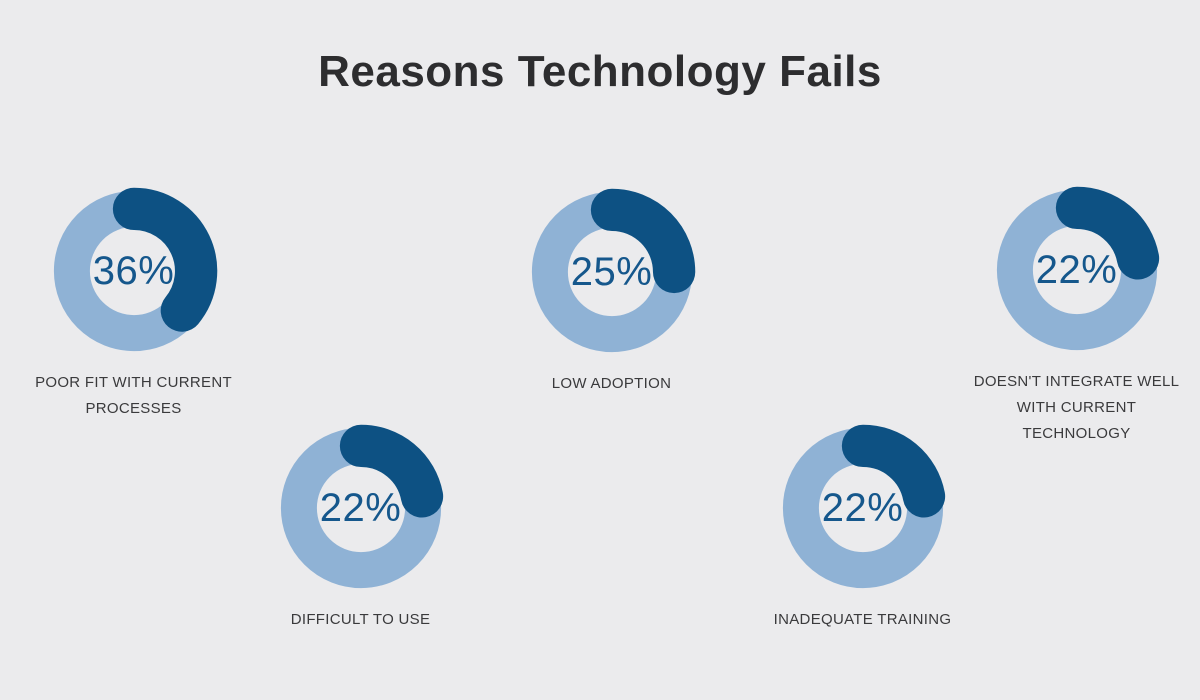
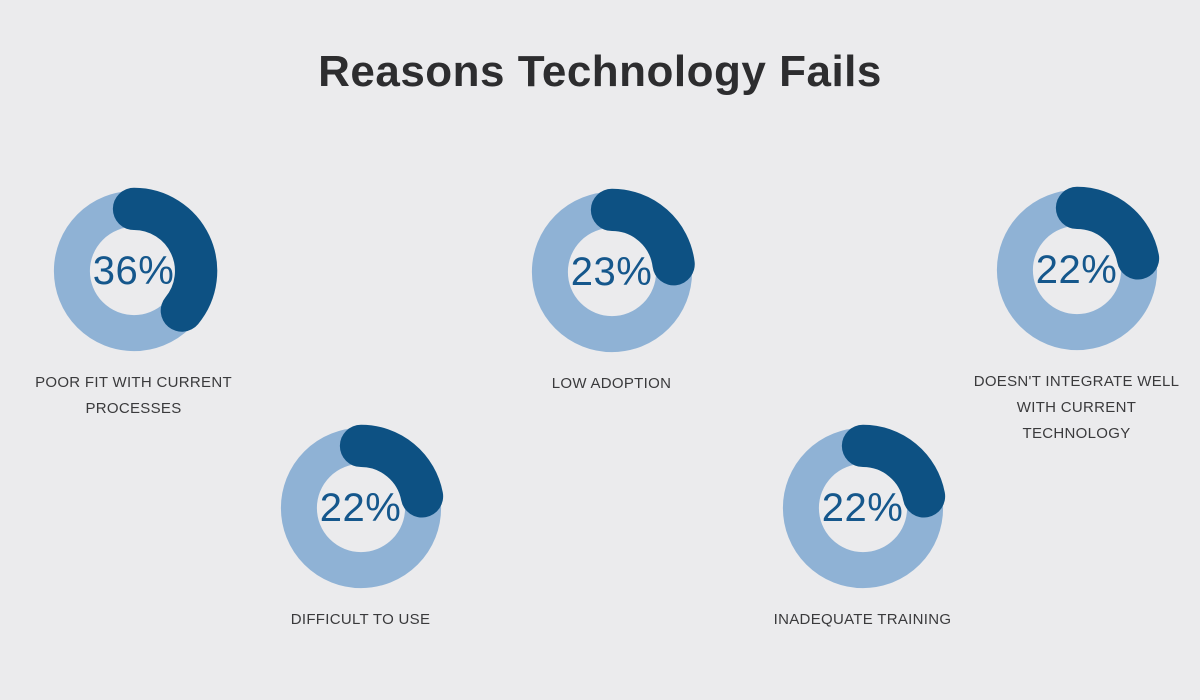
LOW ADOPTION: 25% -> 23%
